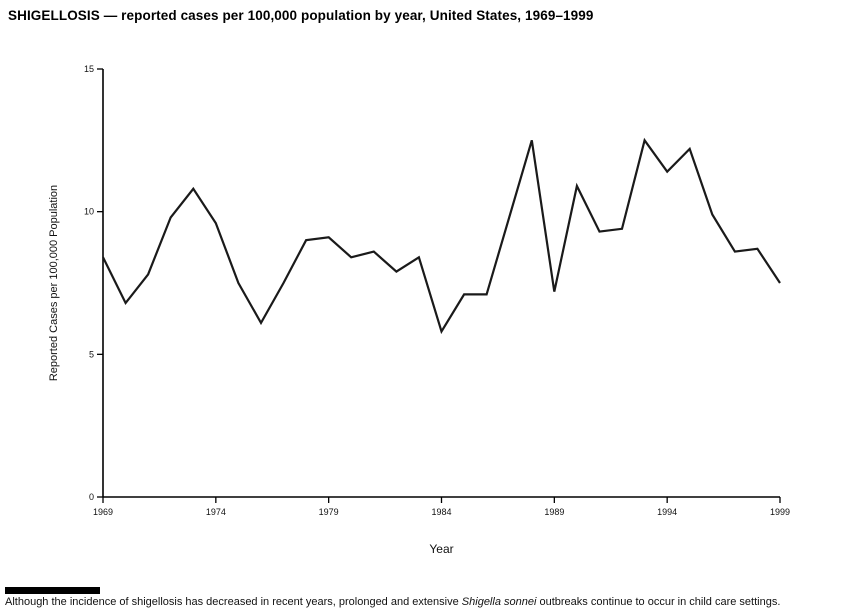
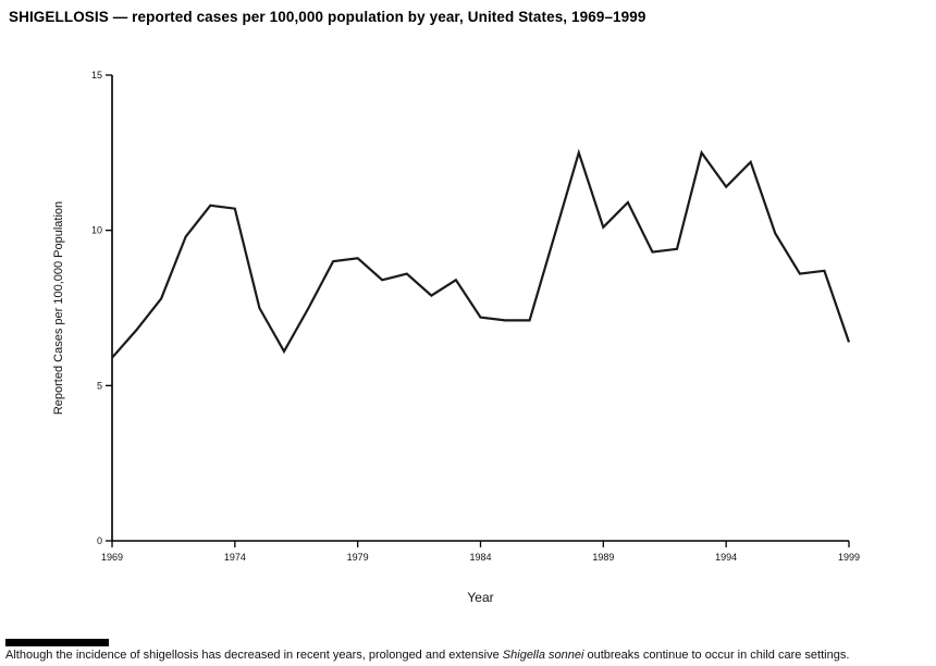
1969: 8.4 -> 5.9
1974: 9.6 -> 10.7
1984: 5.8 -> 7.2
1989: 7.2 -> 10.1
1999: 7.5 -> 6.4
